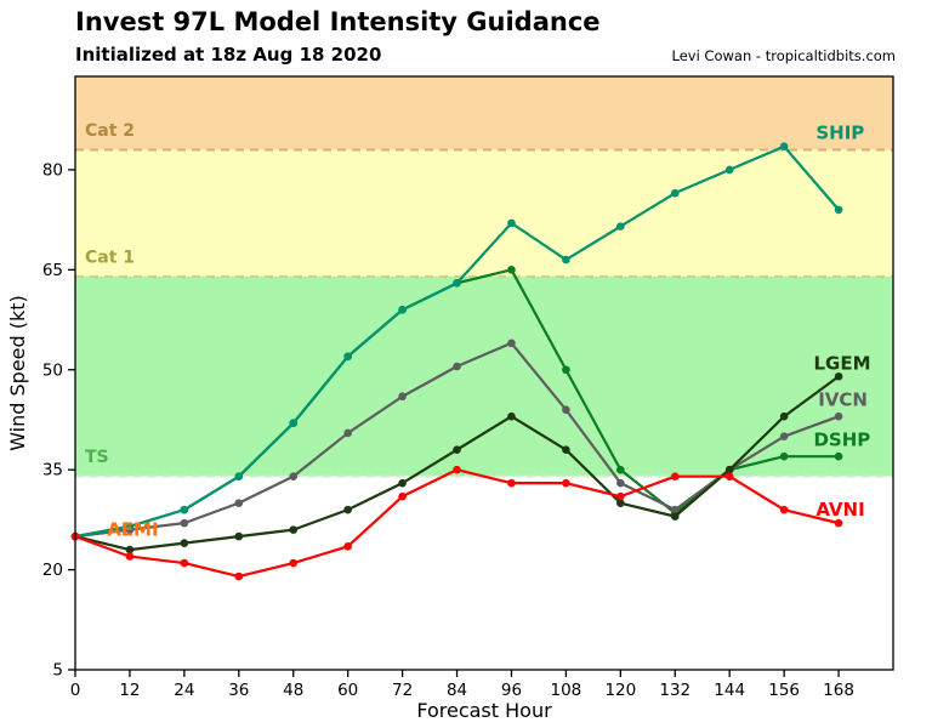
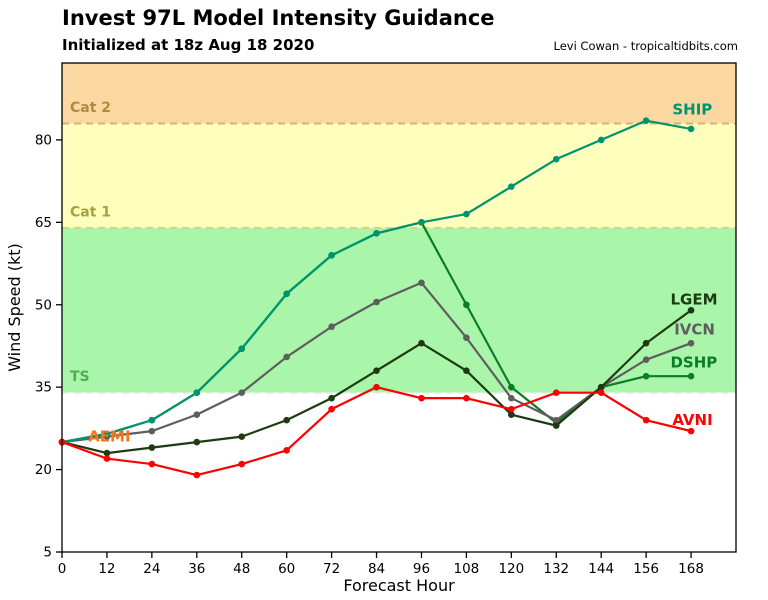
SHIP/96: 72 -> 65
SHIP/168: 74 -> 82
